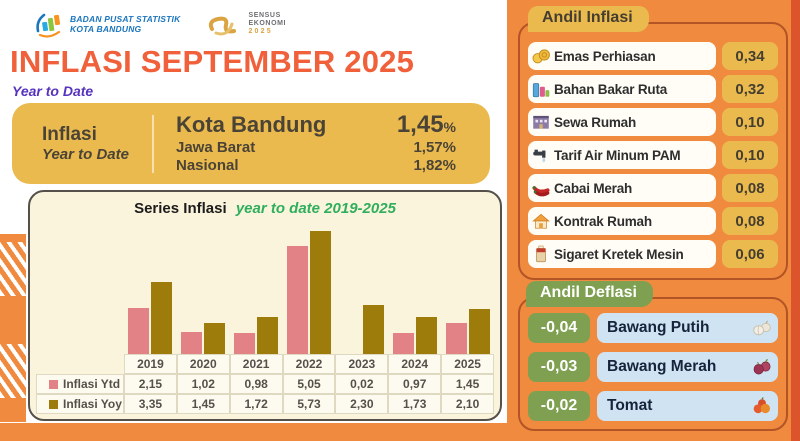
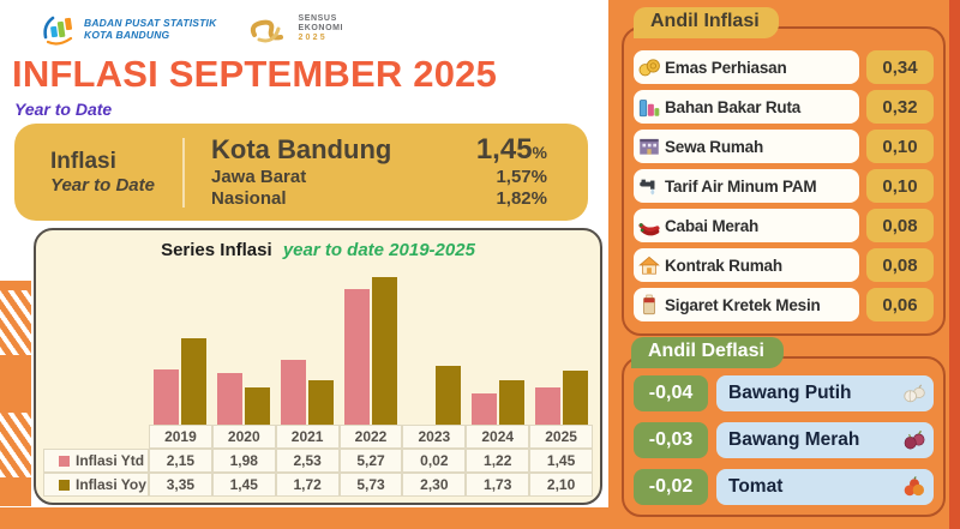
Inflasi Ytd/2020: 1,02 -> 1,98
Inflasi Ytd/2021: 0,98 -> 2,53
Inflasi Ytd/2022: 5,05 -> 5,27
Inflasi Ytd/2024: 0,97 -> 1,22
